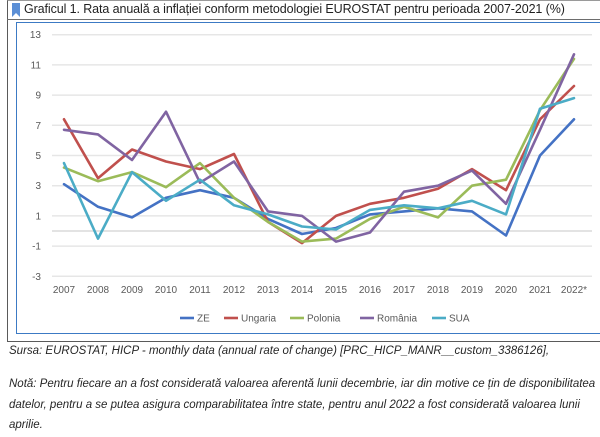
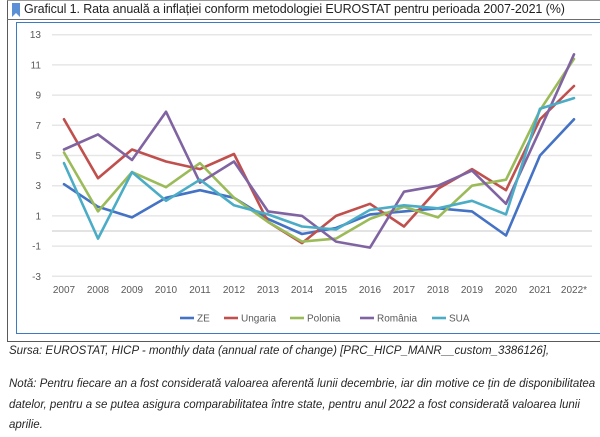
Polonia/2007: 4.2 -> 5.2
România/2007: 6.7 -> 5.4
Polonia/2008: 3.3 -> 1.3
România/2016: -0.1 -> -1.1
Ungaria/2017: 2.2 -> 0.3
